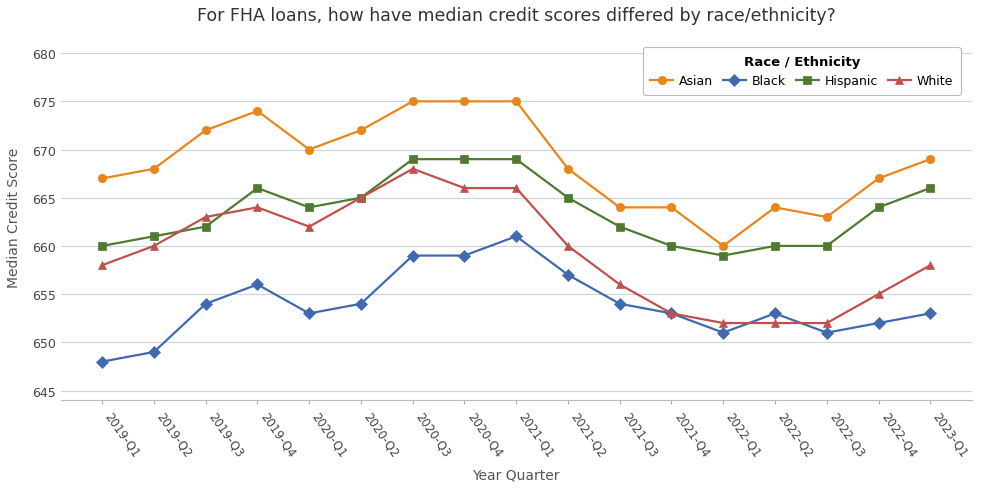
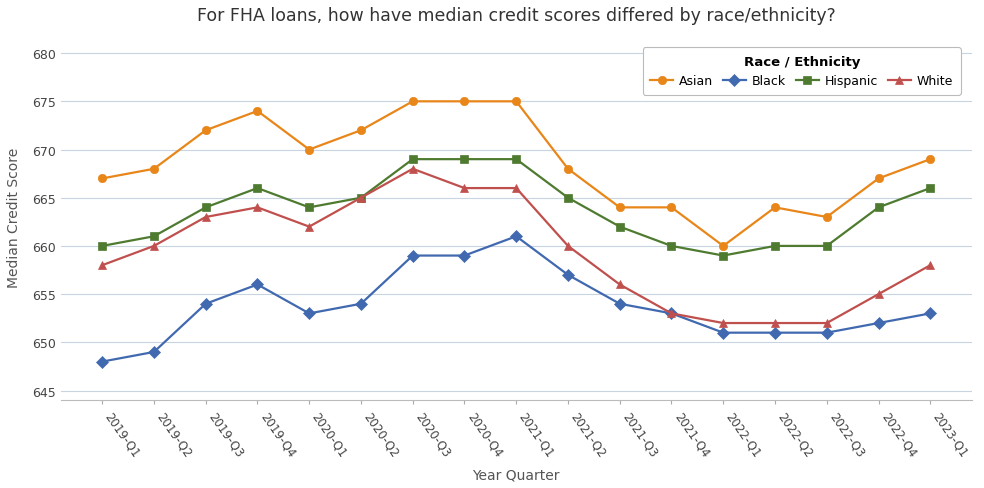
Hispanic/2019-Q3: 662 -> 664
Black/2022-Q2: 653 -> 651
